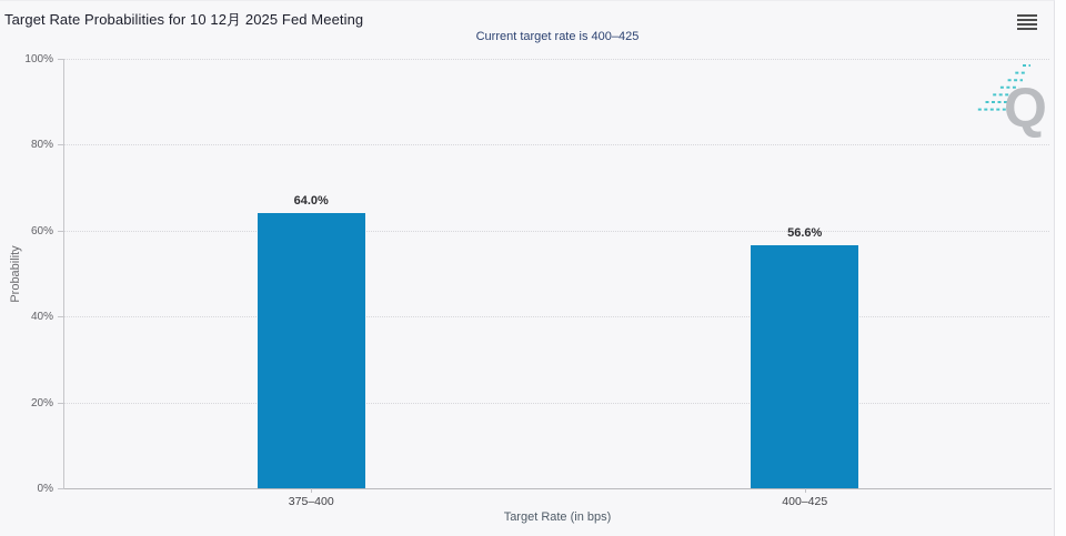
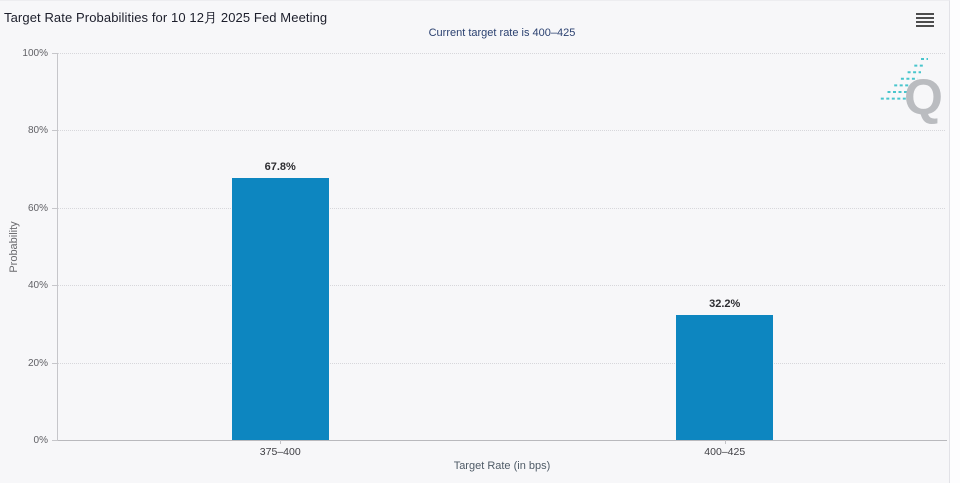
375–400: 64.0% -> 67.8%
400–425: 56.6% -> 32.2%
